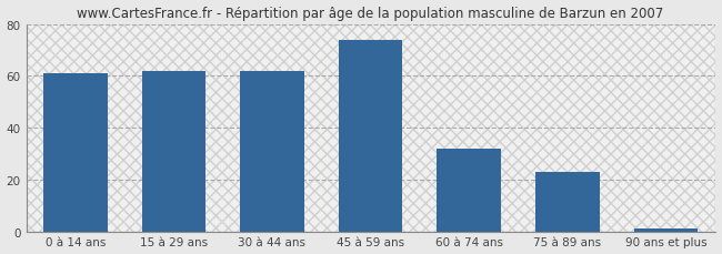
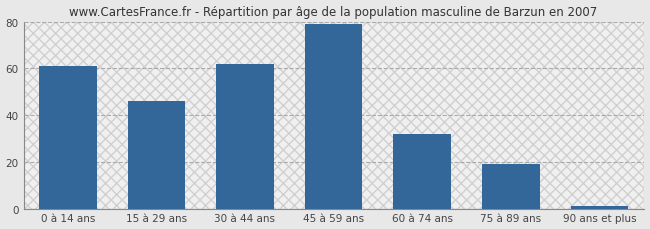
15 à 29 ans: 62 -> 46
45 à 59 ans: 74 -> 79
75 à 89 ans: 23 -> 19
